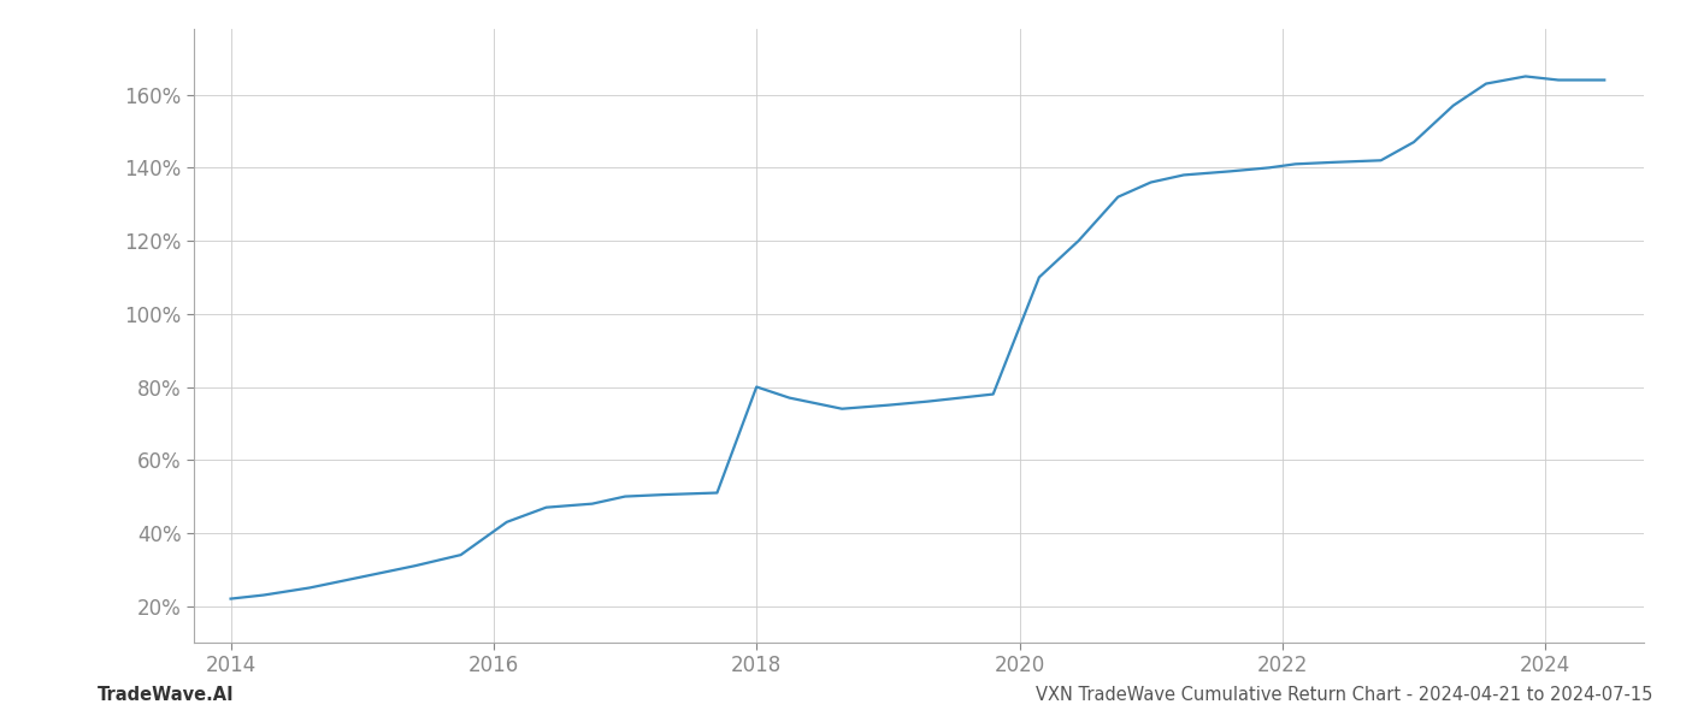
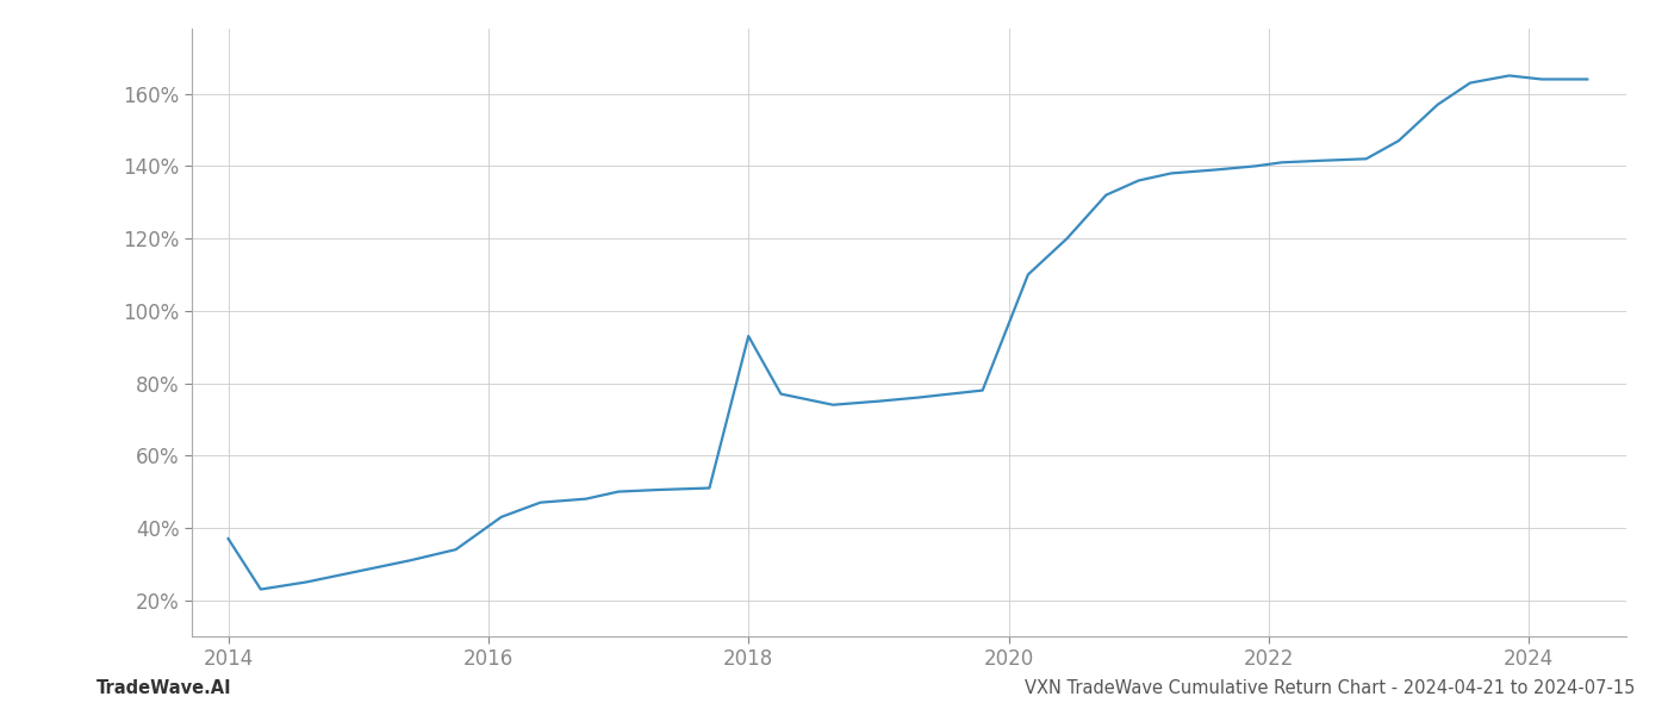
2014: 22.0% -> 37.0%
2018: 80.0% -> 93.0%
